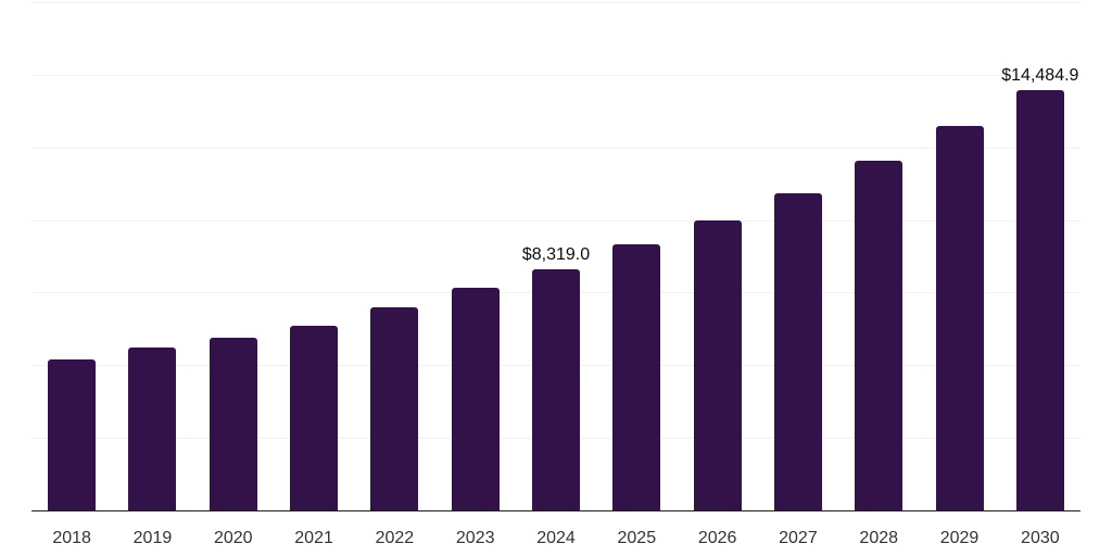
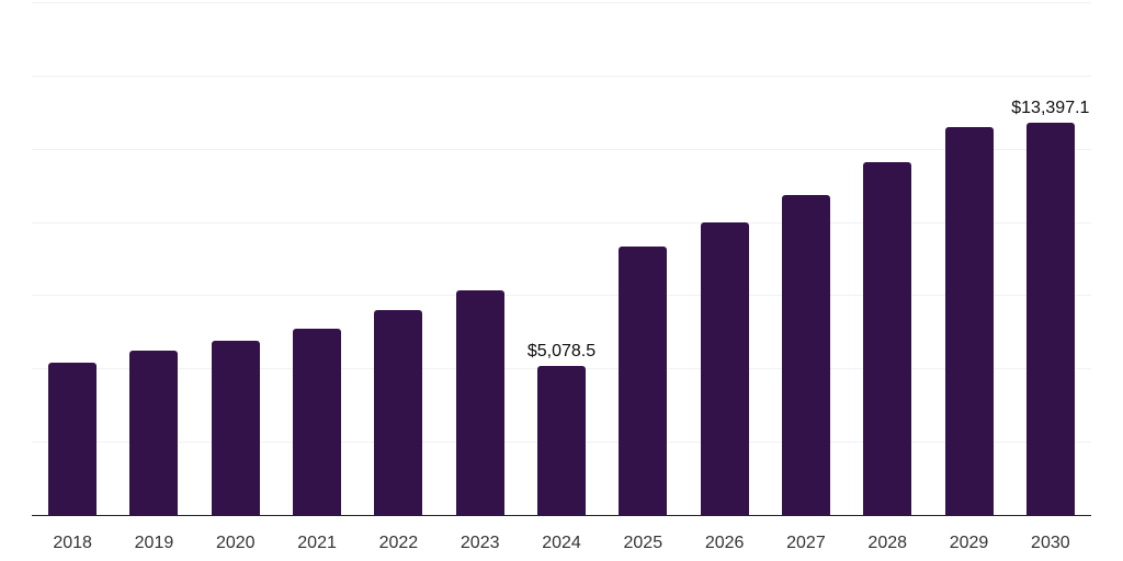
2024: $8,319.0 -> $5,078.5
2030: $14,484.9 -> $13,397.1
